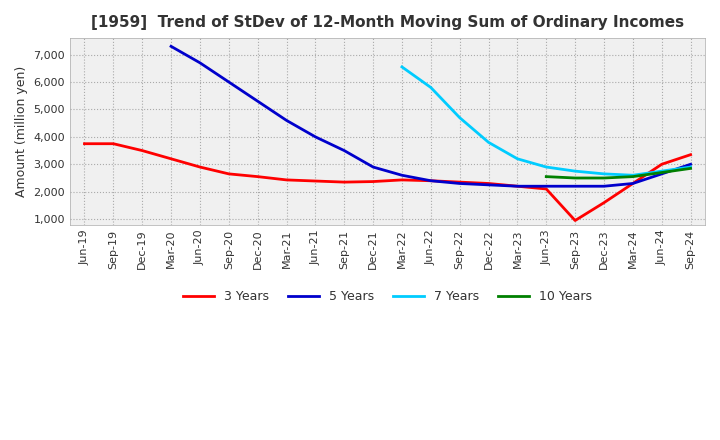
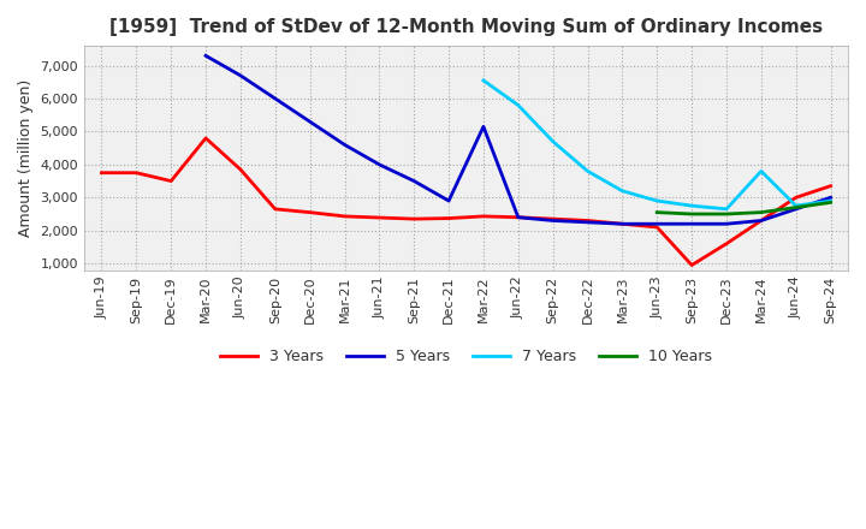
3 Years/Mar-20: 3,200 -> 4,800
3 Years/Jun-20: 2,900 -> 3,850
5 Years/Mar-22: 2,600 -> 5,150
7 Years/Mar-24: 2,600 -> 3,800
